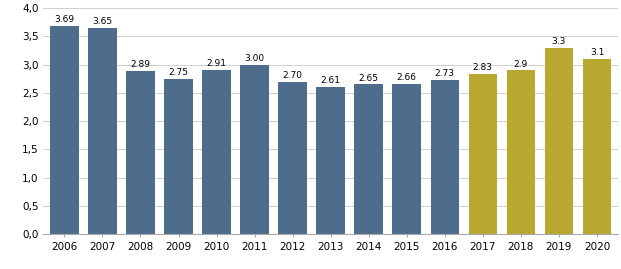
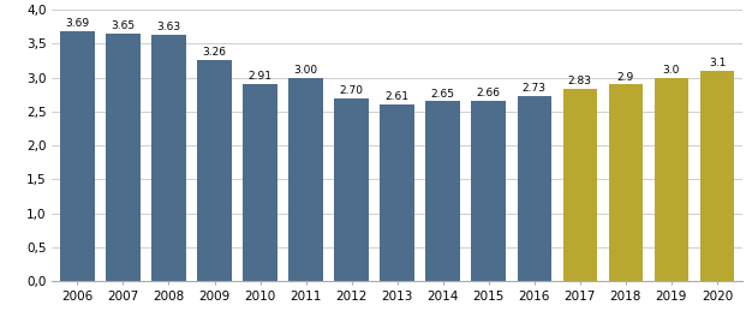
2008: 2.89 -> 3.63
2009: 2.75 -> 3.26
2019: 3.3 -> 3.0
